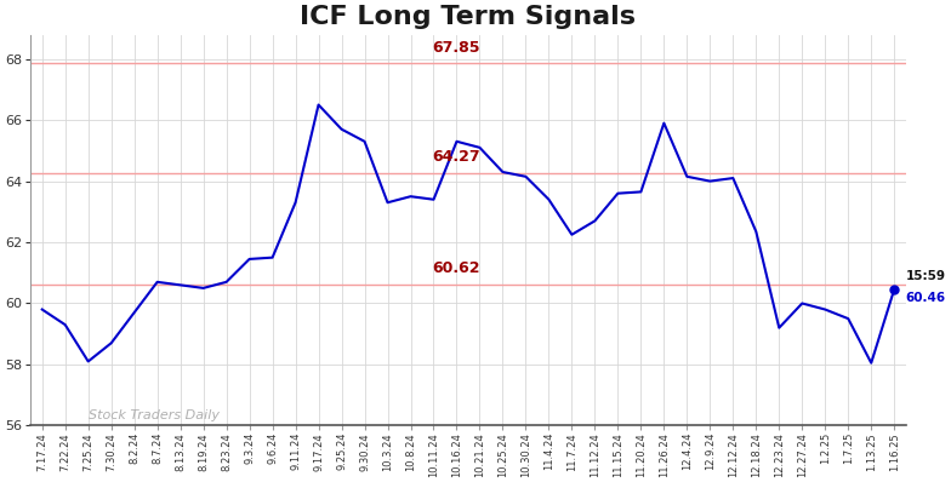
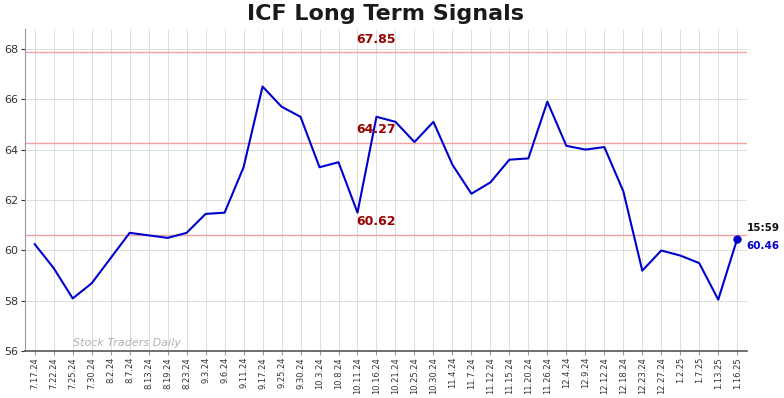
7.17.24: 59.80 -> 60.25
10.11.24: 63.40 -> 61.50
10.30.24: 64.15 -> 65.10
